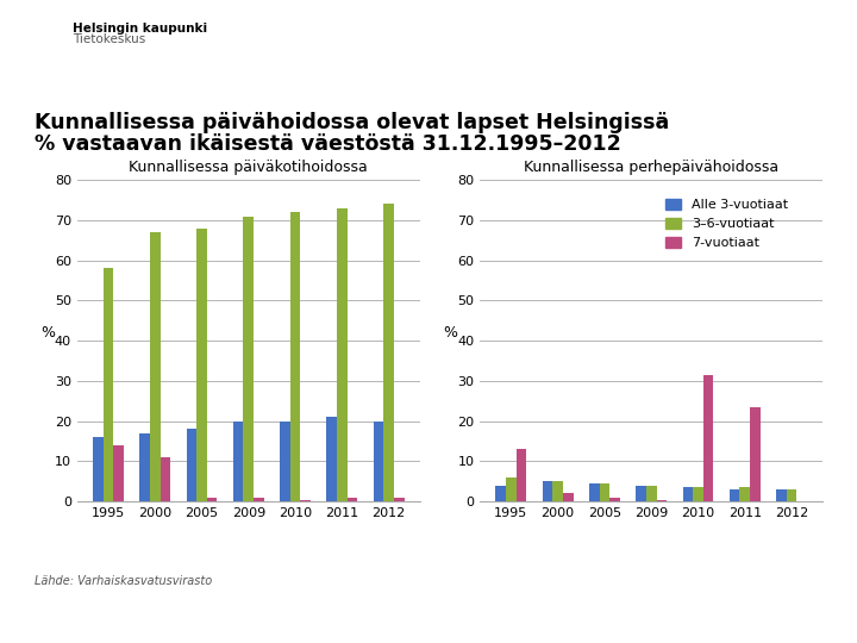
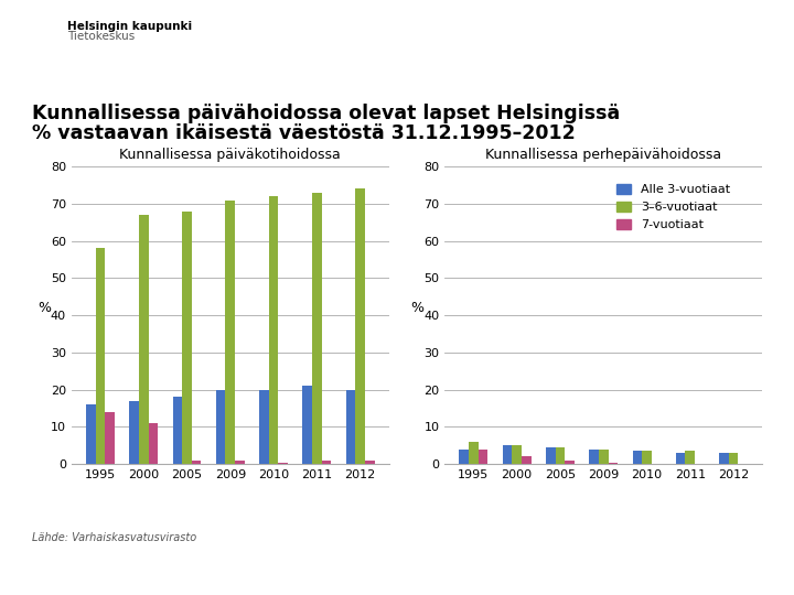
Kunnallisessa perhepäivähoidossa/7-vuotiaat/1995: 13.0 -> 4.0
Kunnallisessa perhepäivähoidossa/7-vuotiaat/2010: 31.5 -> 0.2
Kunnallisessa perhepäivähoidossa/7-vuotiaat/2011: 23.5 -> 0.2
